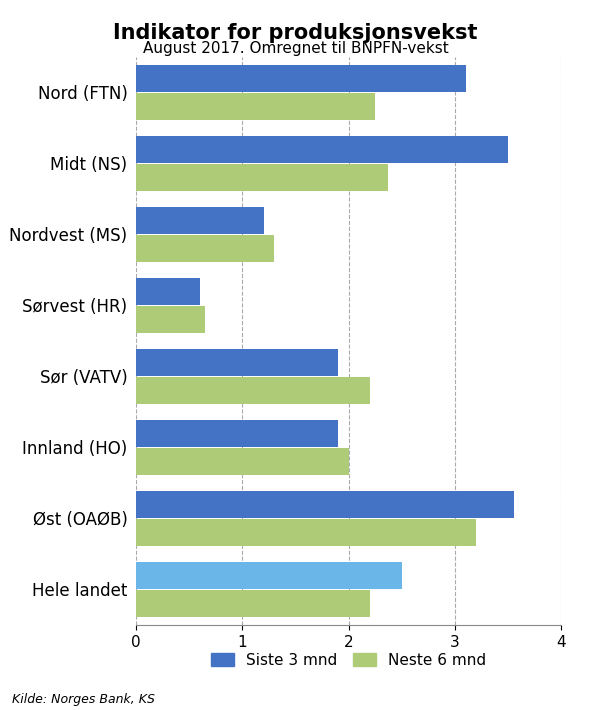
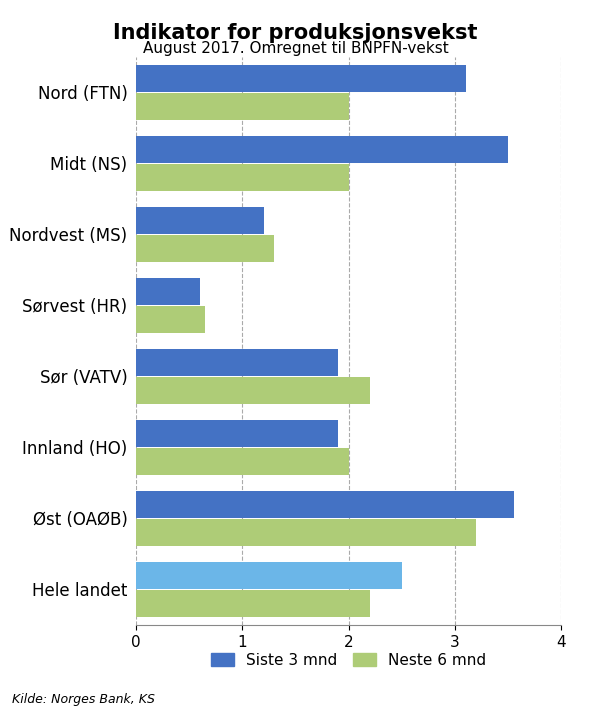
Neste 6 mnd/Nord (FTN): 2.25 -> 2.00
Neste 6 mnd/Midt (NS): 2.37 -> 2.00
